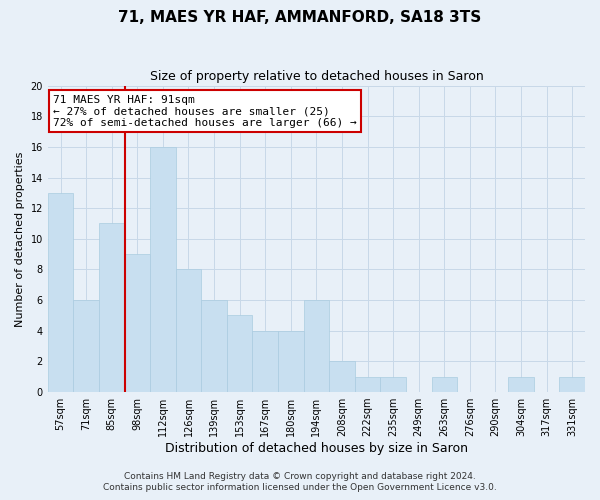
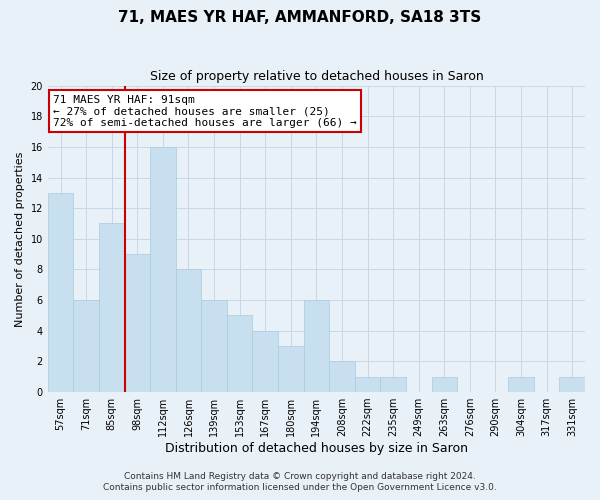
180sqm: 4 -> 3
